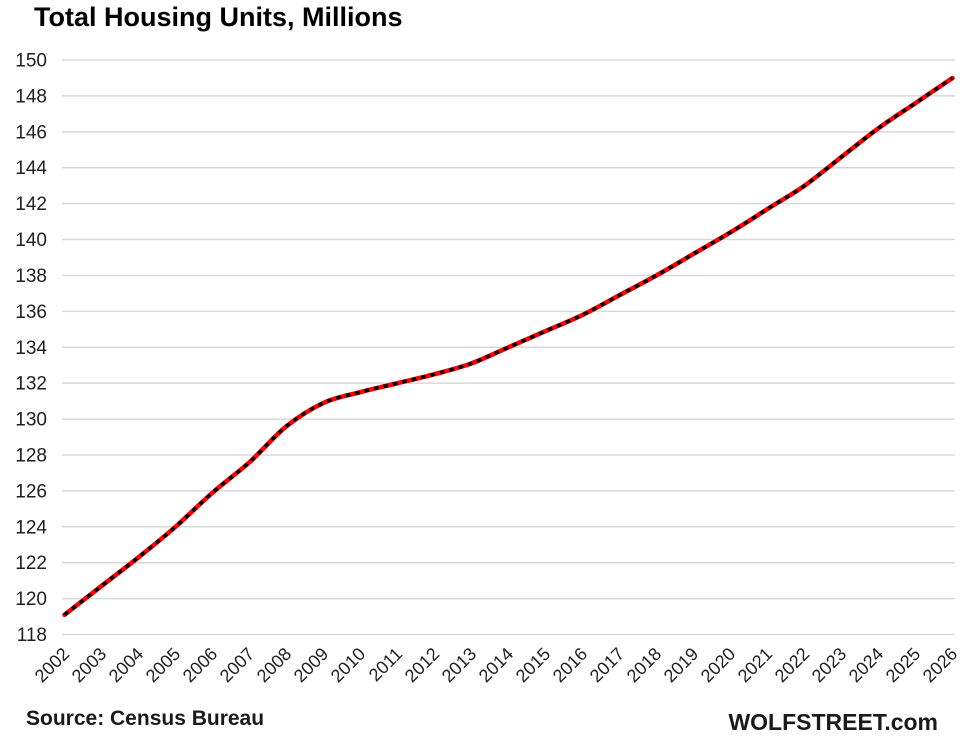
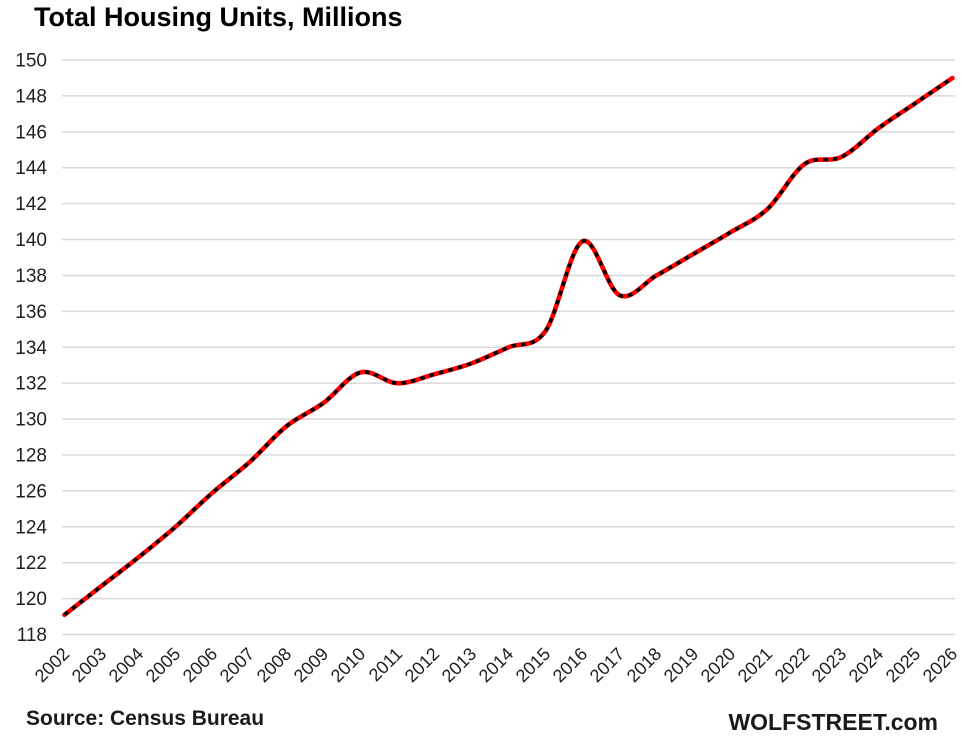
2010: 131.5 -> 132.6
2016: 135.8 -> 139.9
2022: 143.0 -> 144.2
